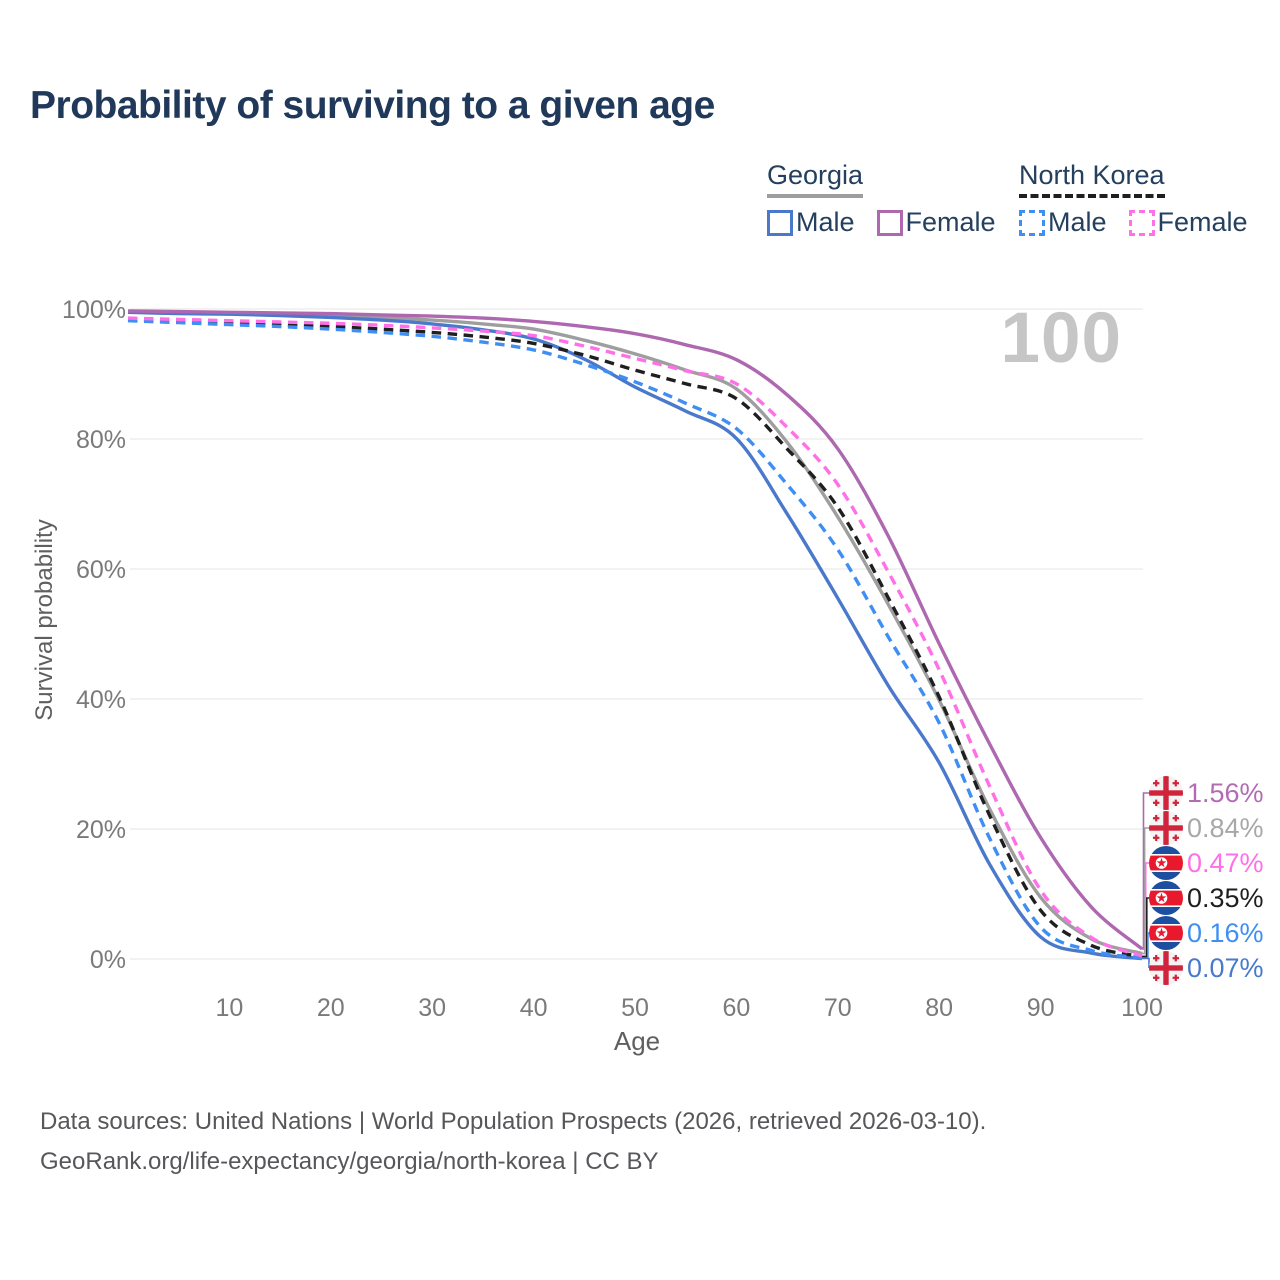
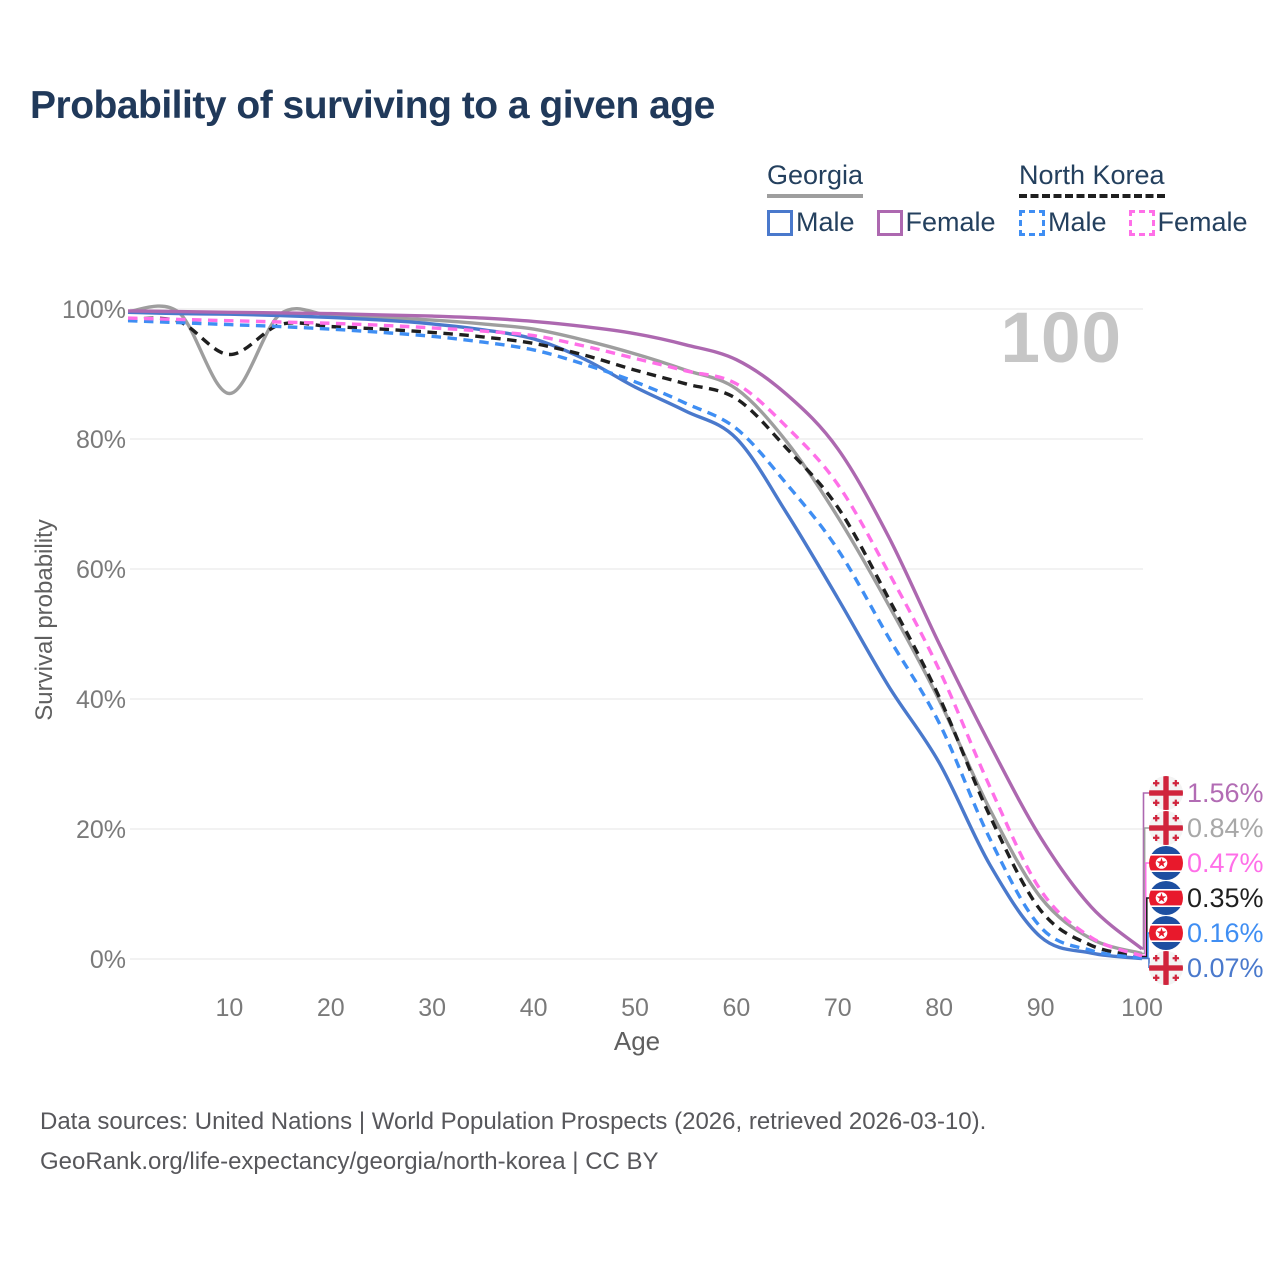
Georgia/10: 99% -> 87%
North Korea/10: 98% -> 93%
